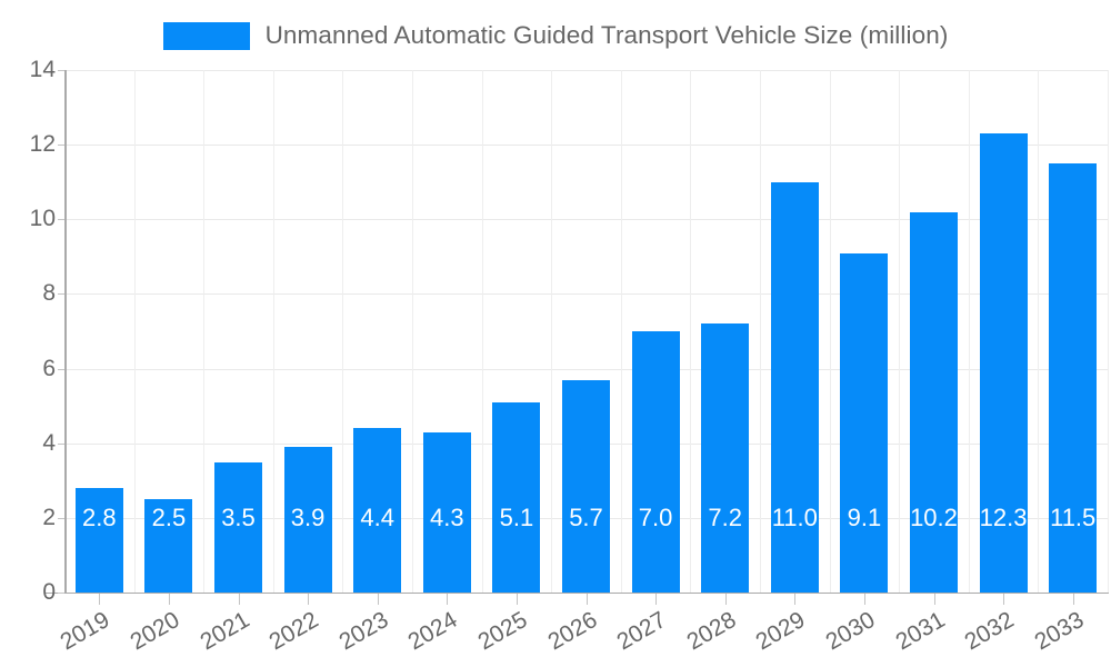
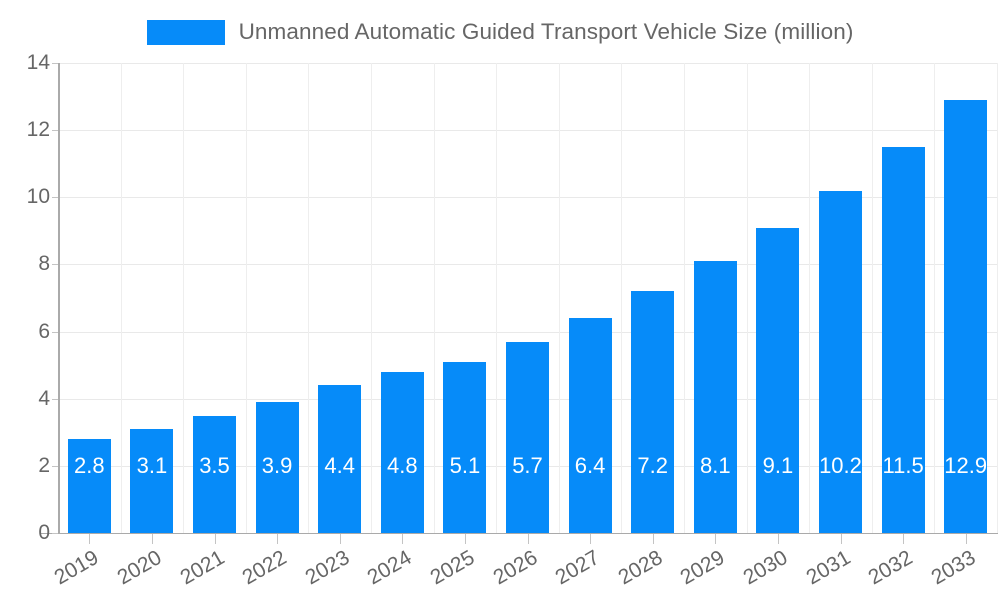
2020: 2.5 -> 3.1
2024: 4.3 -> 4.8
2027: 7.0 -> 6.4
2029: 11.0 -> 8.1
2032: 12.3 -> 11.5
2033: 11.5 -> 12.9
